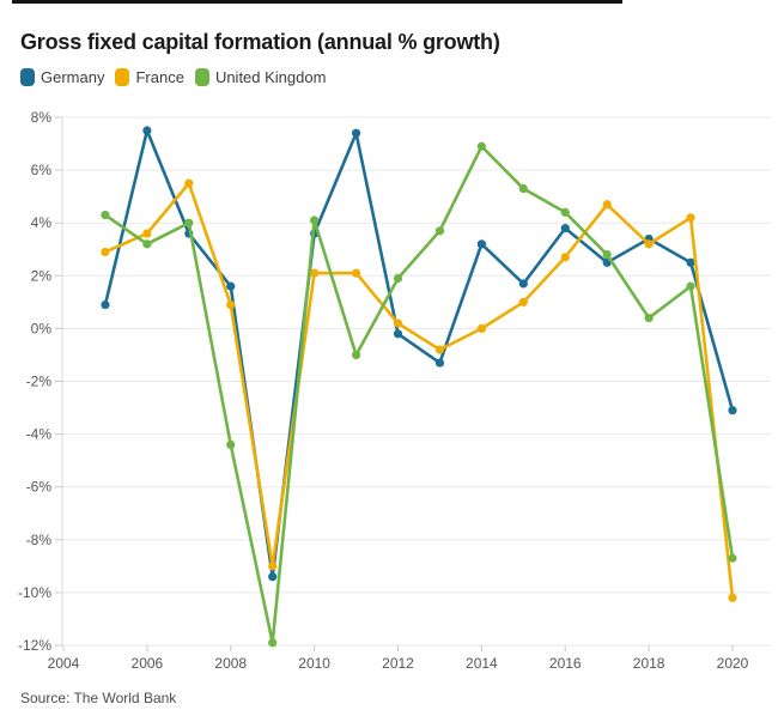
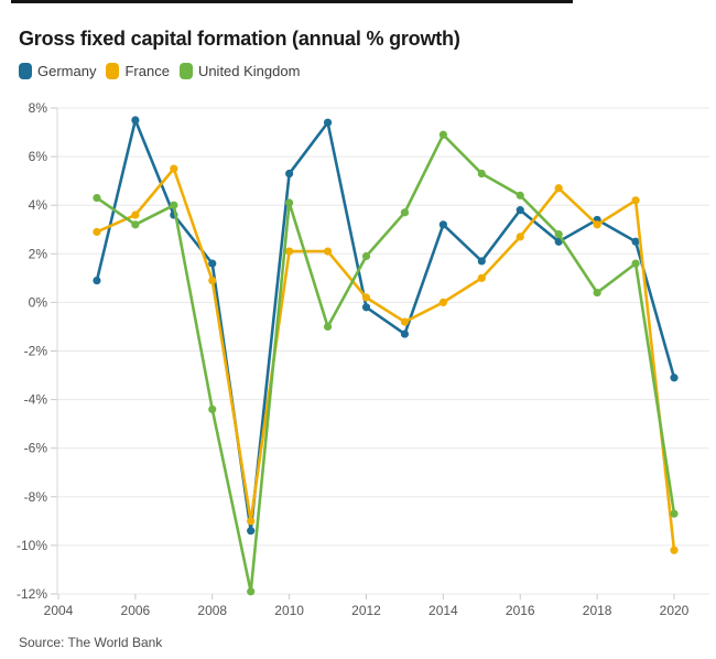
Germany/2010: 3.6% -> 5.3%
